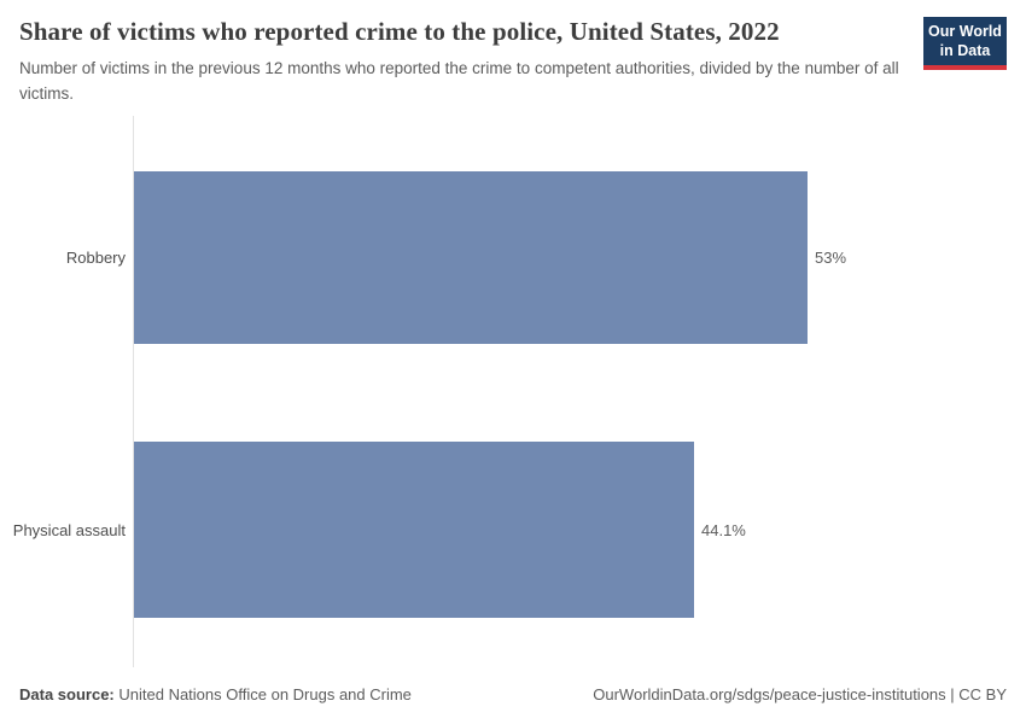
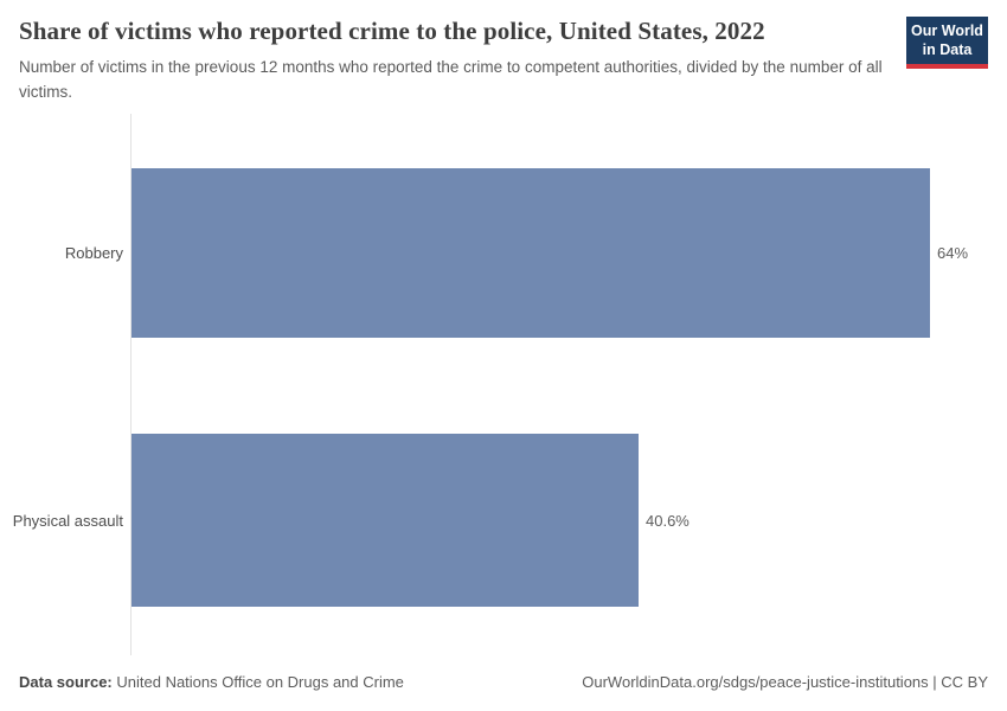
Robbery: 53% -> 64%
Physical assault: 44.1% -> 40.6%
